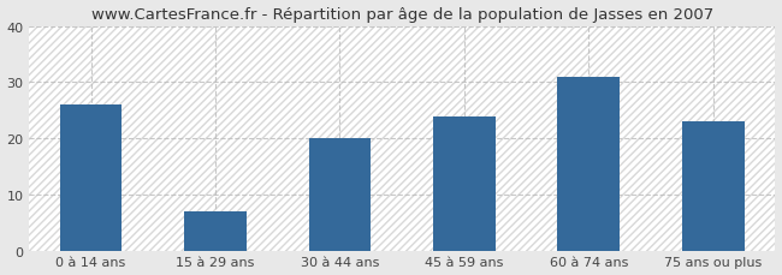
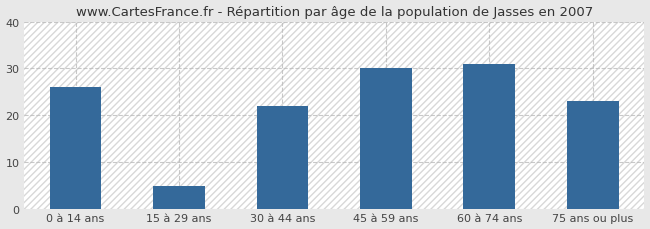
15 à 29 ans: 7 -> 5
30 à 44 ans: 20 -> 22
45 à 59 ans: 24 -> 30
